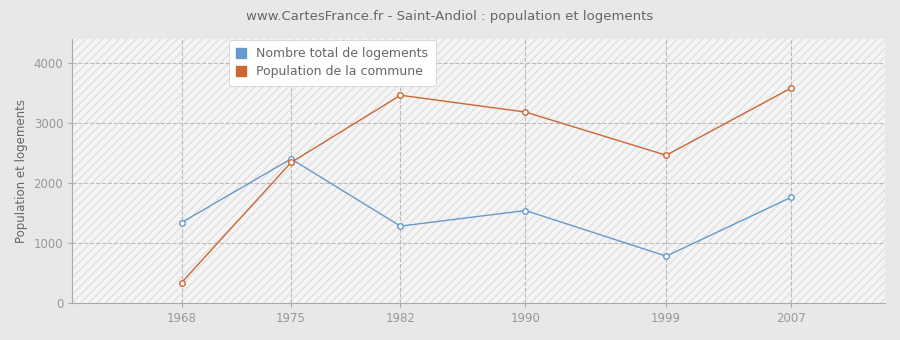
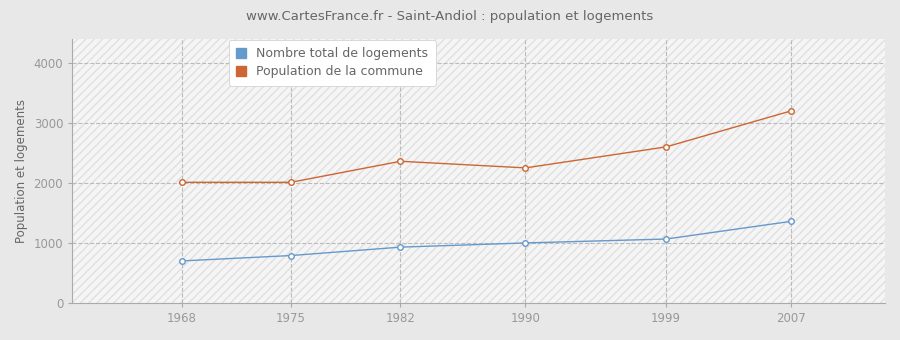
Nombre total de logements/1968: 1340 -> 700
Population de la commune/1968: 340 -> 2010
Nombre total de logements/1975: 2400 -> 790
Population de la commune/1975: 2340 -> 2010
Nombre total de logements/1982: 1280 -> 930
Population de la commune/1982: 3460 -> 2360
Nombre total de logements/1990: 1540 -> 1000
Population de la commune/1990: 3180 -> 2250
Nombre total de logements/1999: 780 -> 1060
Population de la commune/1999: 2460 -> 2600
Nombre total de logements/2007: 1760 -> 1360
Population de la commune/2007: 3580 -> 3200
